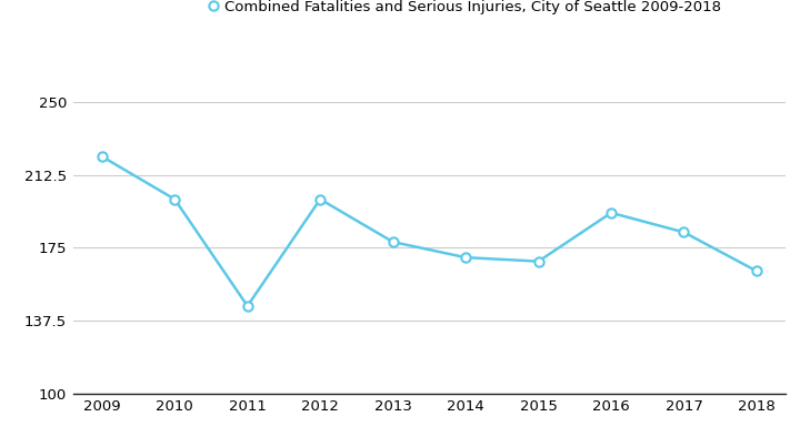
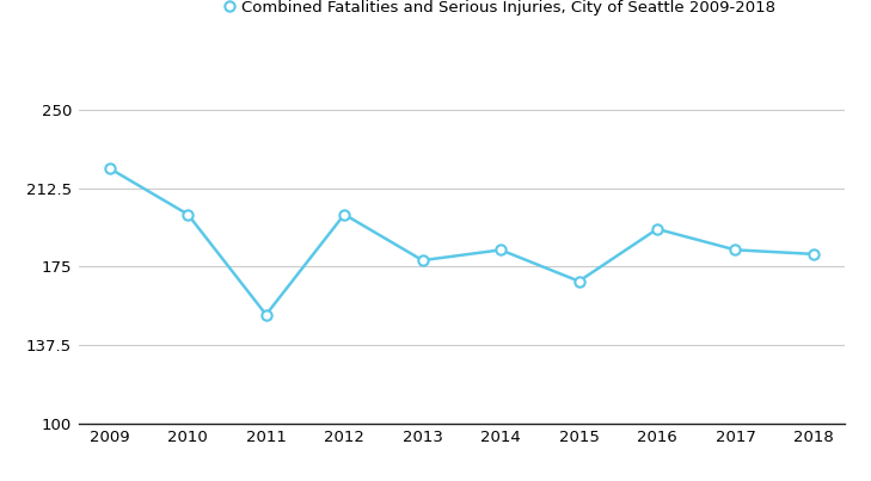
2011: 145 -> 152
2014: 170 -> 183
2018: 163 -> 181
